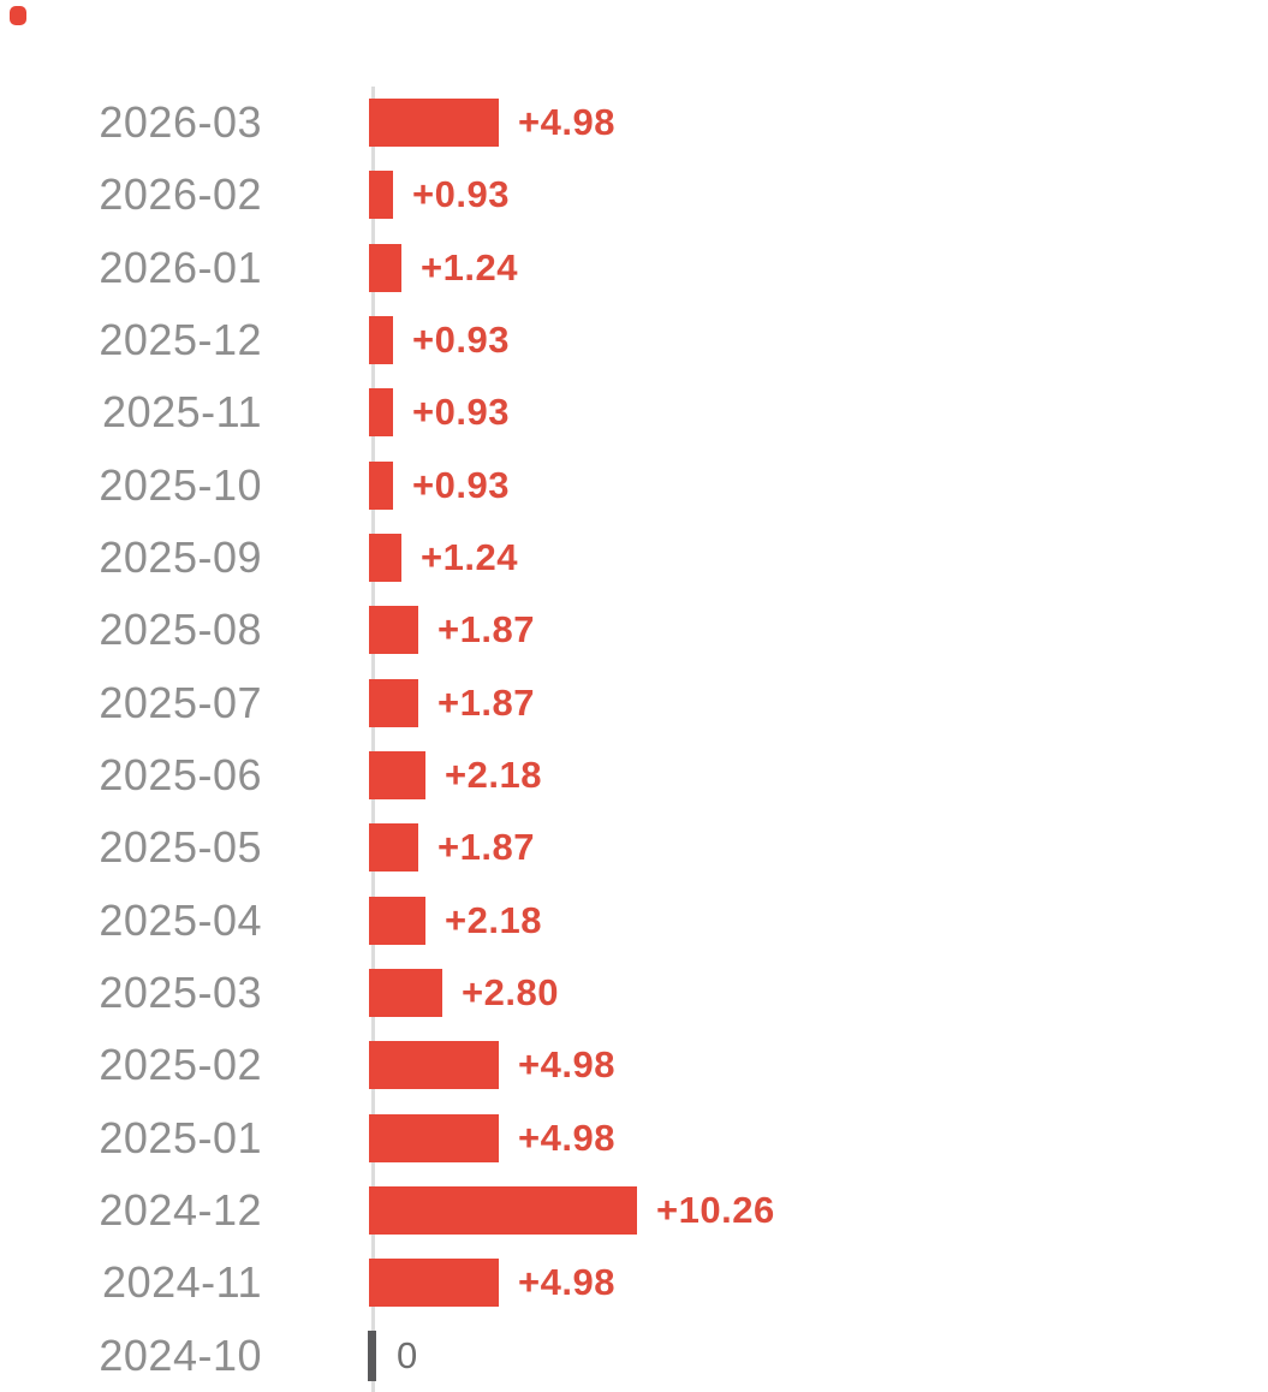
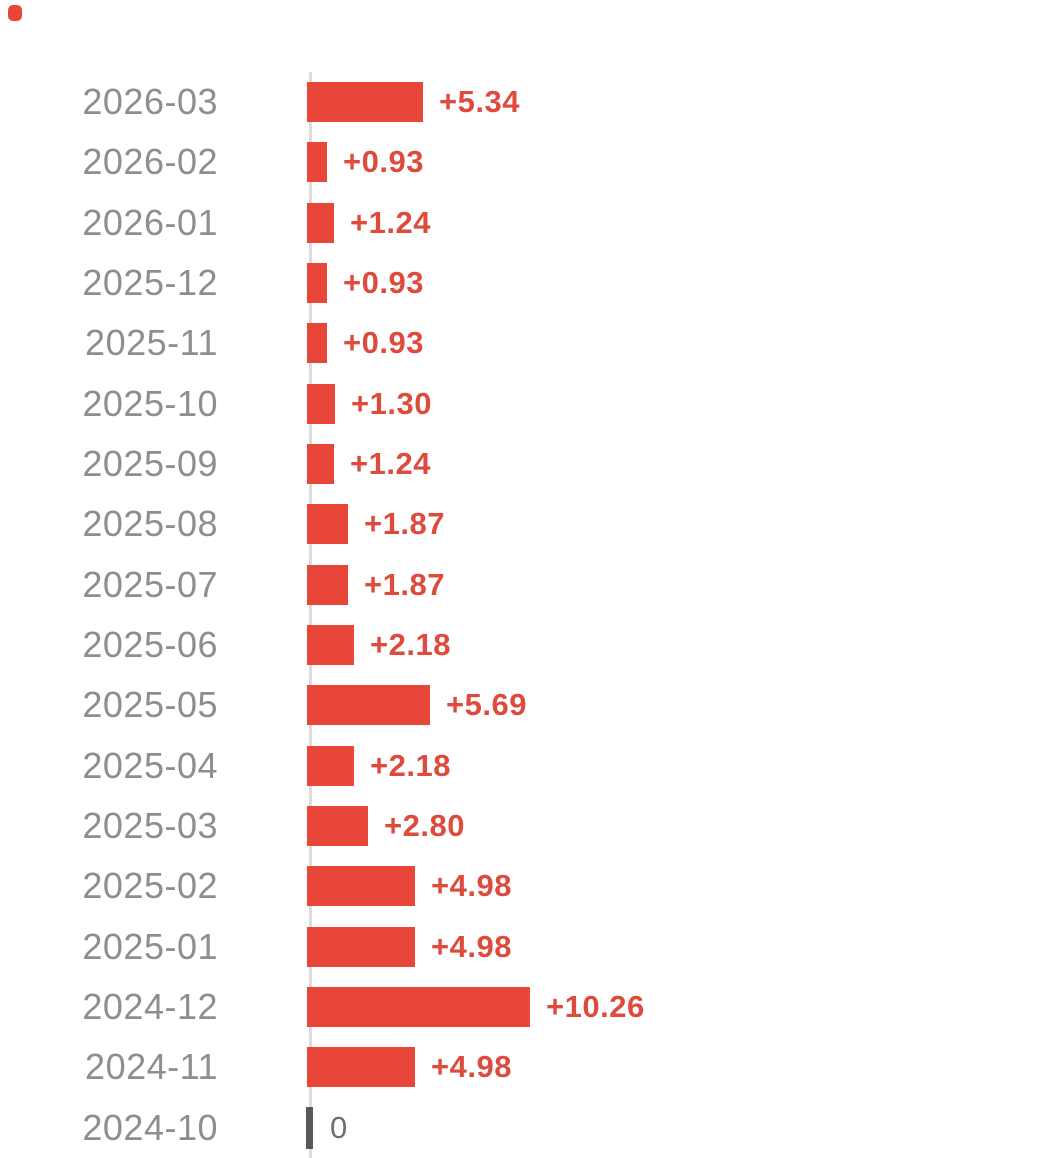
2026-03: +4.98 -> +5.34
2025-10: +0.93 -> +1.30
2025-05: +1.87 -> +5.69
